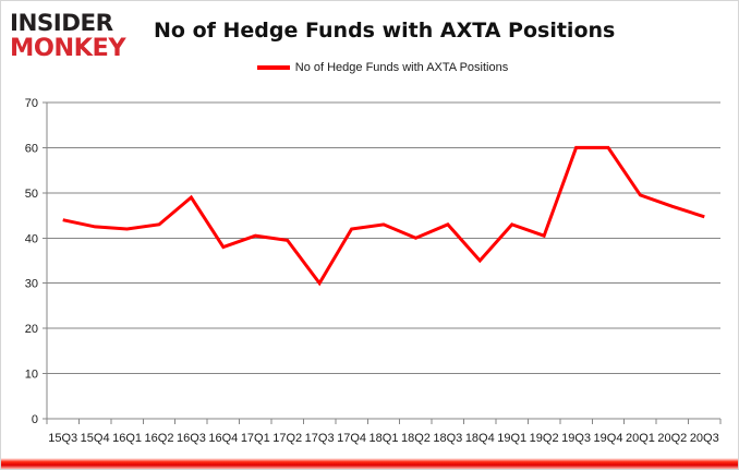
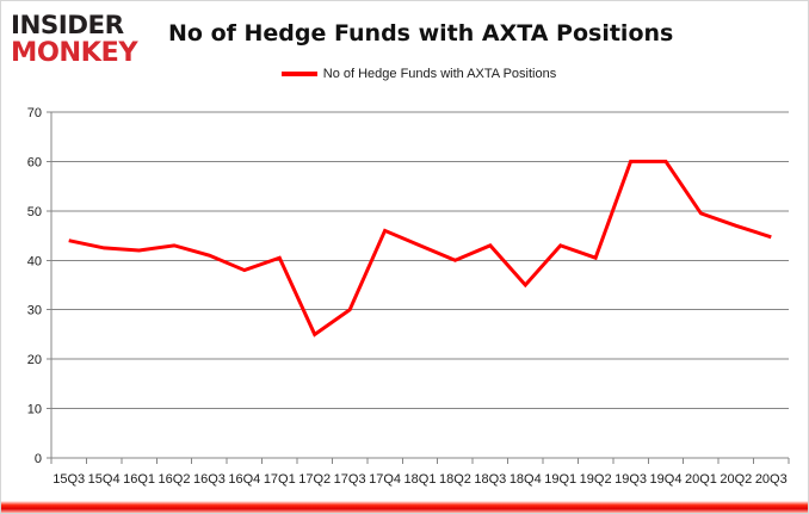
16Q3: 49 -> 41
17Q2: 40 -> 25
17Q4: 42 -> 46
